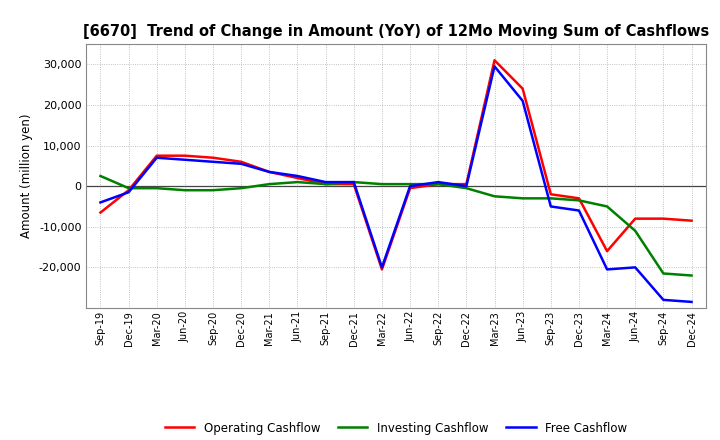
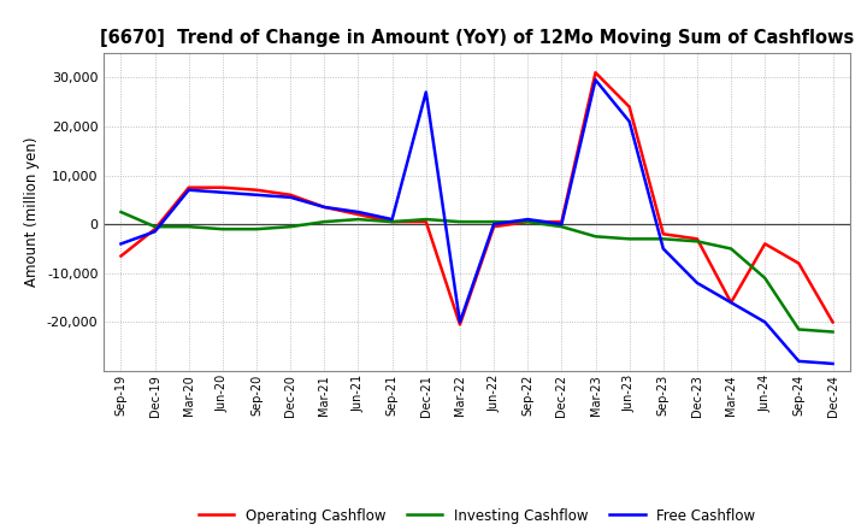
Free Cashflow/Dec-21: 1,000 -> 27,000
Free Cashflow/Dec-23: -6,000 -> -12,000
Free Cashflow/Mar-24: -20,500 -> -16,000
Operating Cashflow/Jun-24: -8,000 -> -4,000
Operating Cashflow/Dec-24: -8,500 -> -20,000
